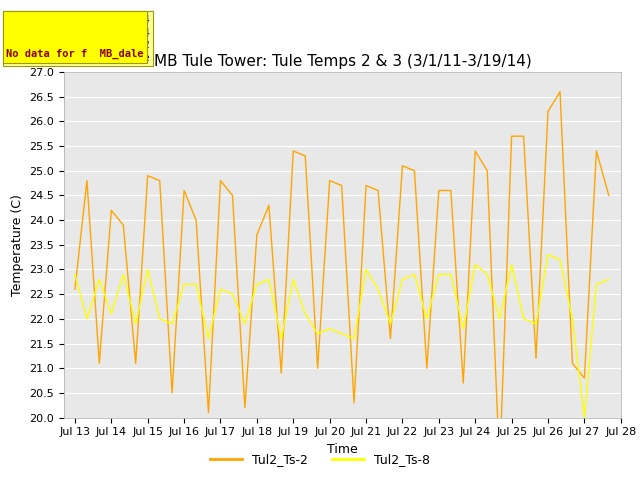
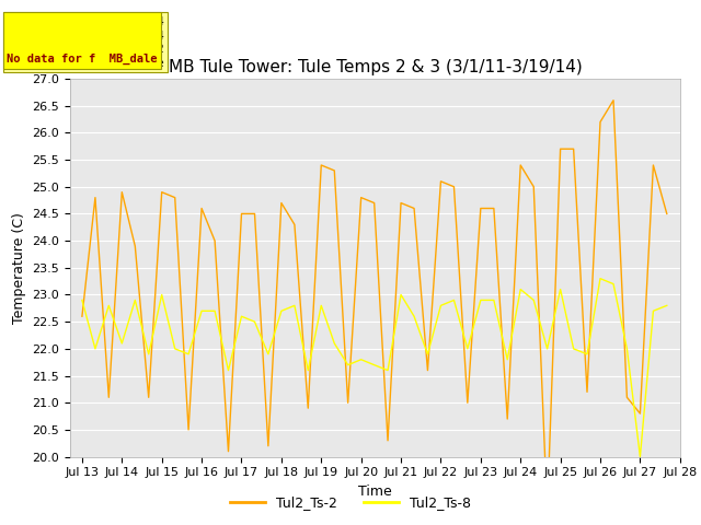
Tul2_Ts-2/Jul 14: 24.2 -> 24.9
Tul2_Ts-2/Jul 17: 24.8 -> 24.5
Tul2_Ts-2/Jul 18: 23.7 -> 24.7
